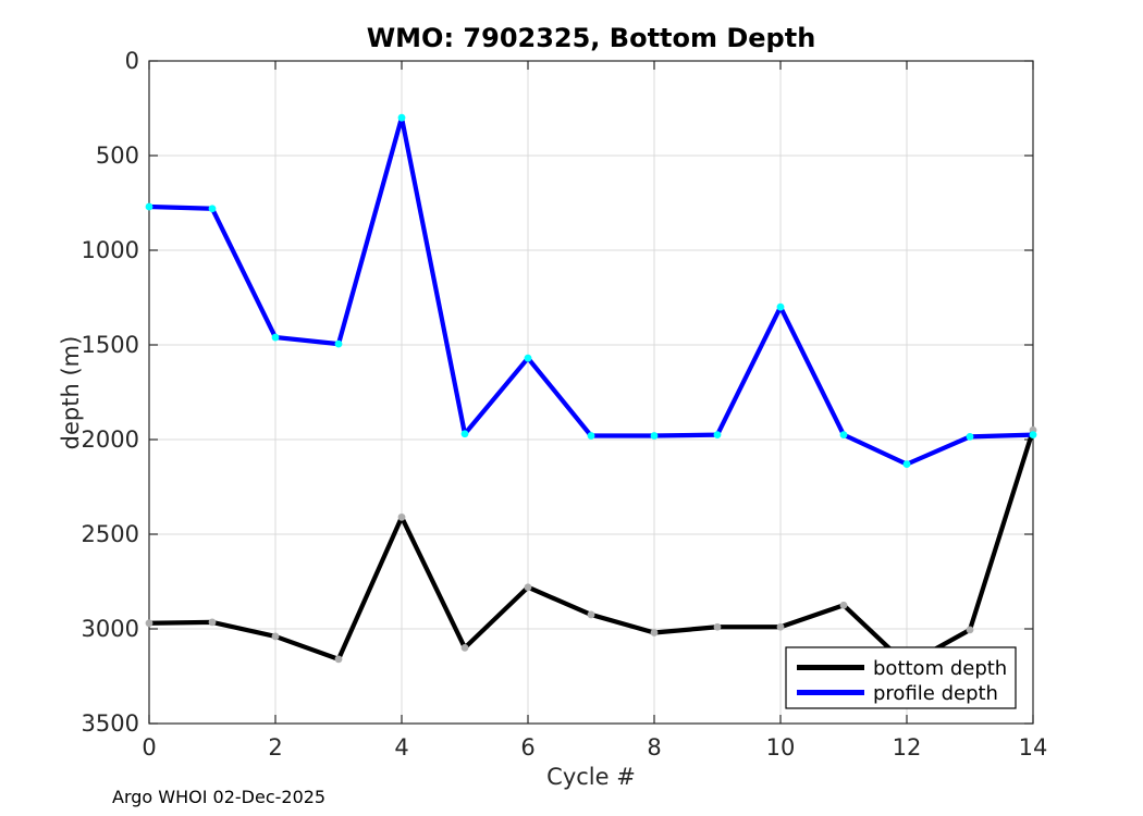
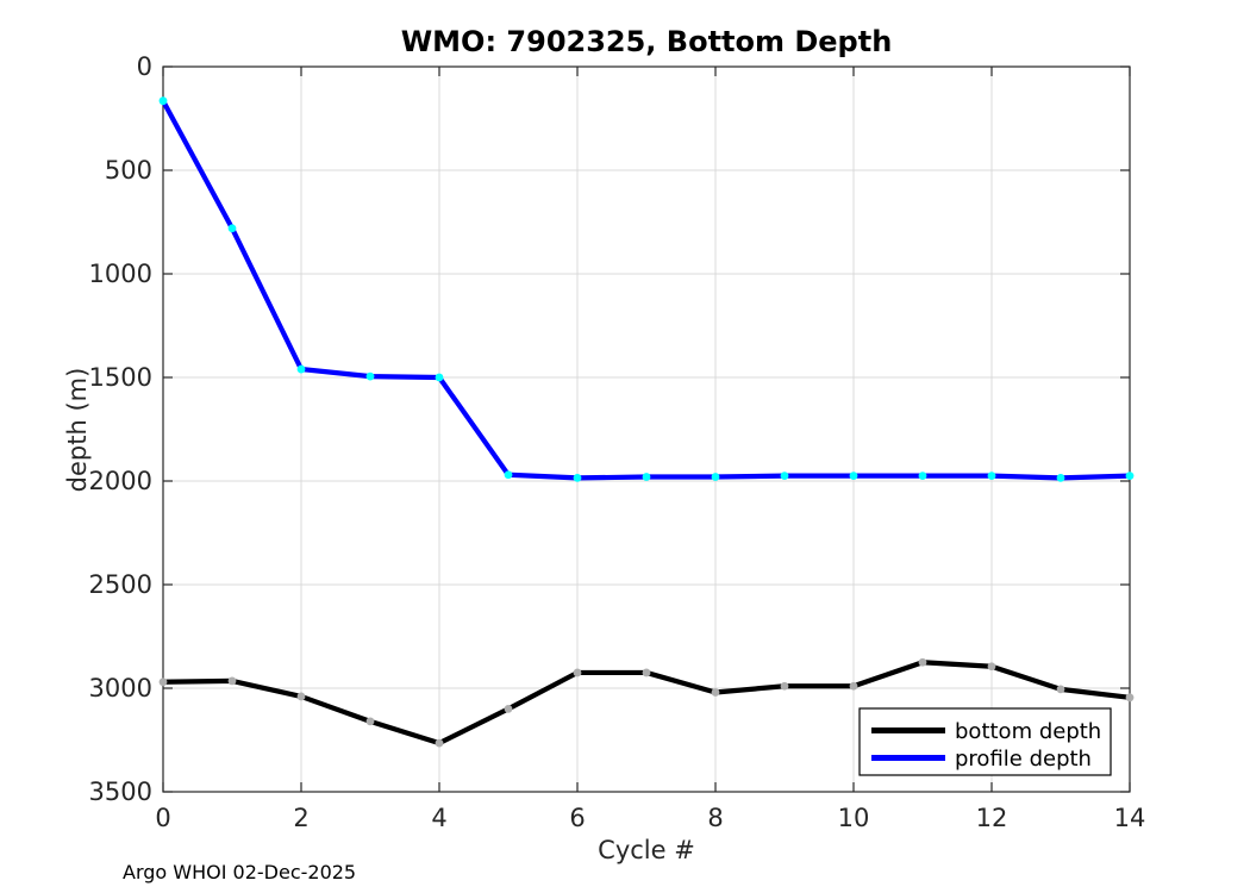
profile depth/0: 770 -> 160
bottom depth/4: 2410 -> 3260
profile depth/4: 300 -> 1500
bottom depth/6: 2780 -> 2920
profile depth/6: 1570 -> 1980
profile depth/10: 1300 -> 1980
bottom depth/12: 3190 -> 2900
profile depth/12: 2130 -> 1980
bottom depth/14: 1950 -> 3040
